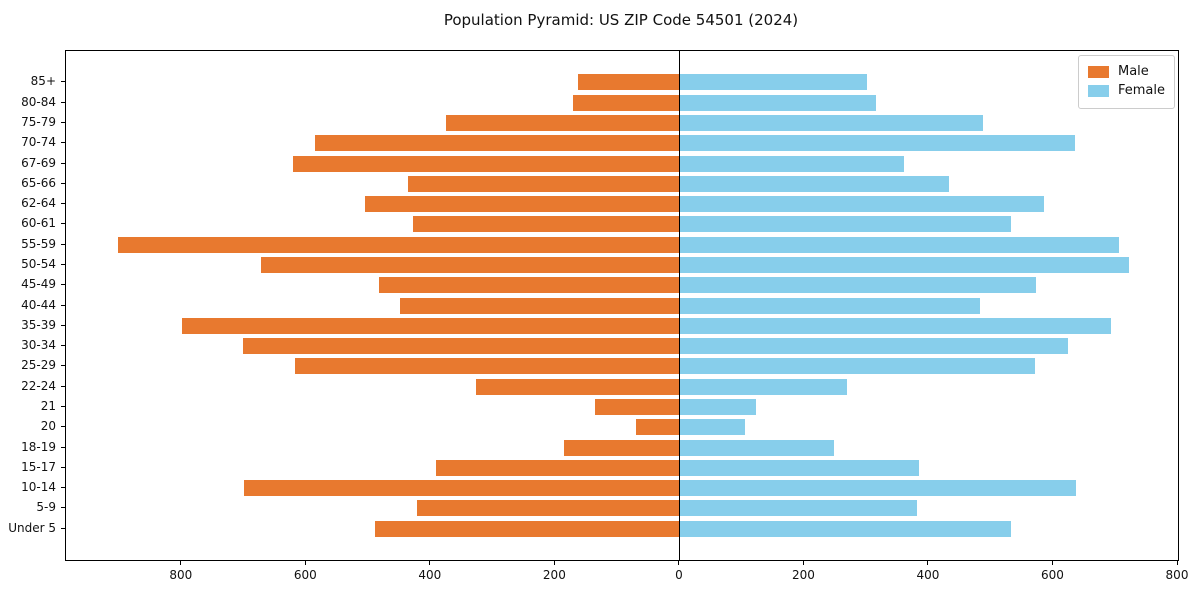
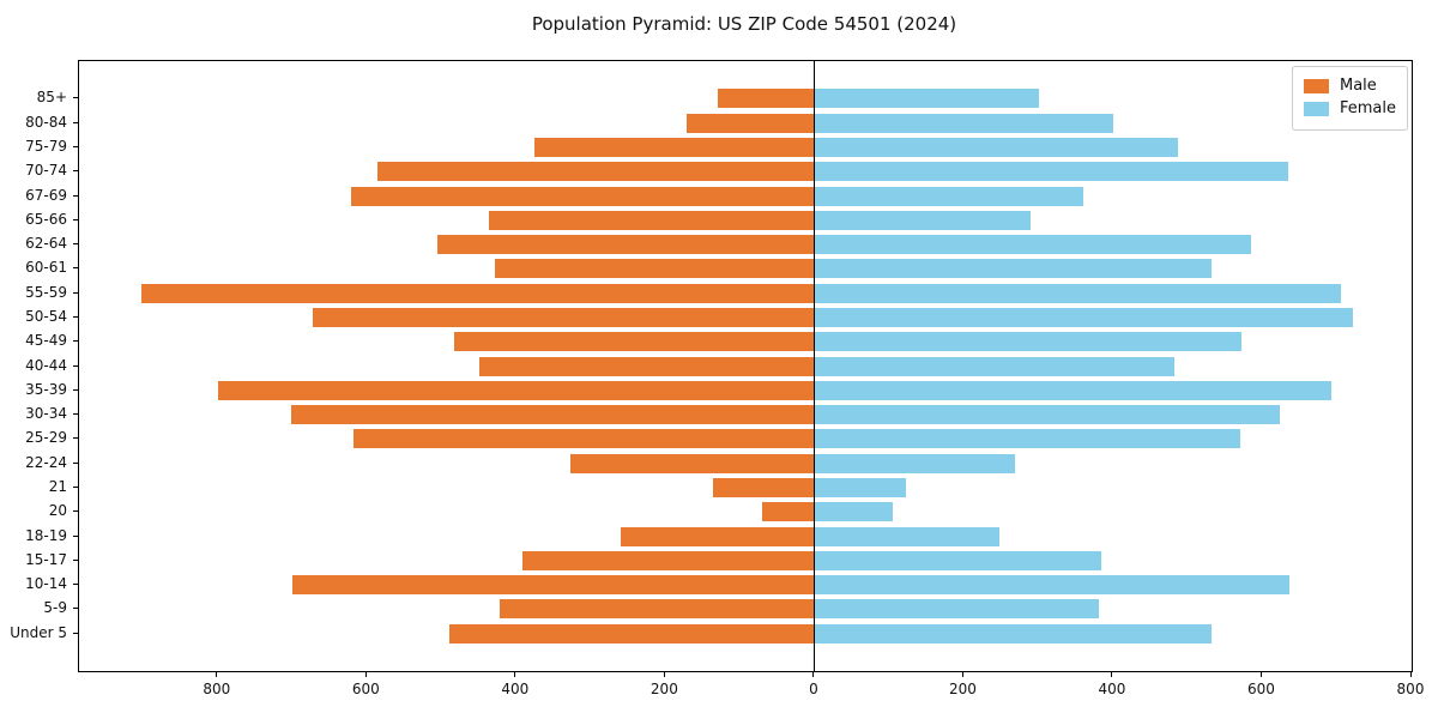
Male/85+: 160 -> 130
Female/80-84: 320 -> 400
Female/65-66: 430 -> 290
Male/18-19: 190 -> 260
